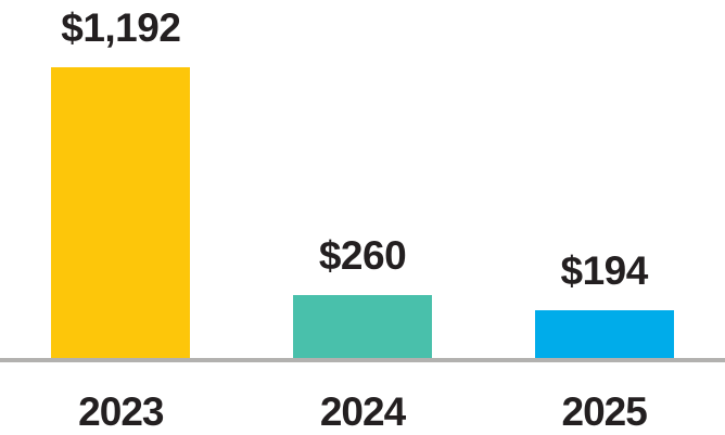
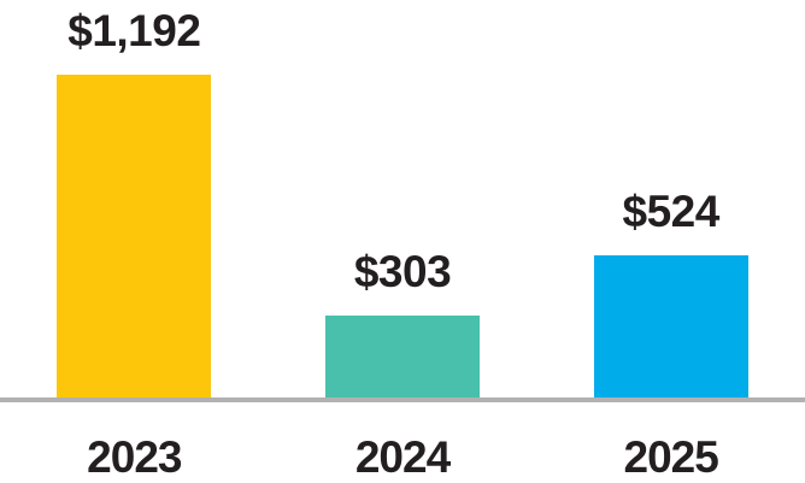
2024: $260 -> $303
2025: $194 -> $524
